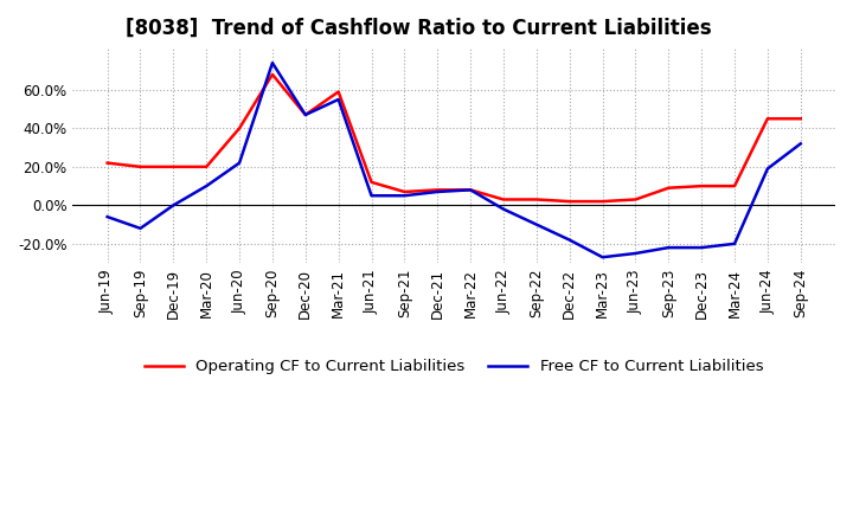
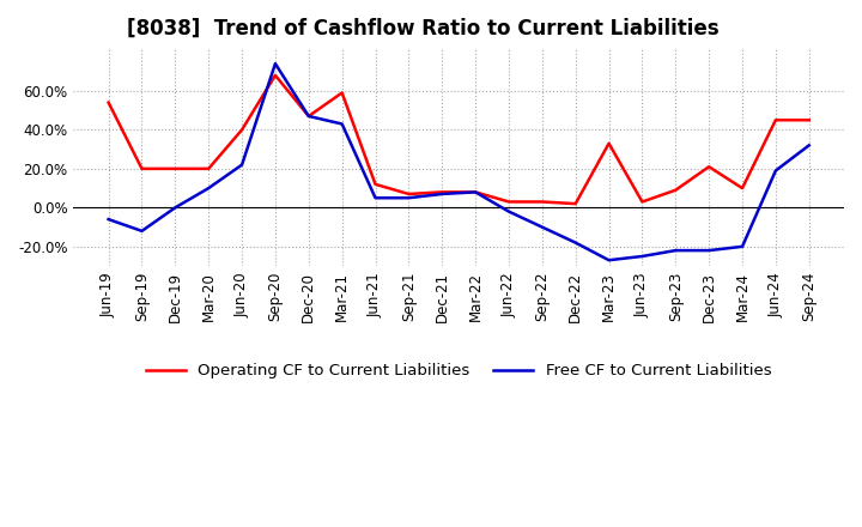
Operating CF to Current Liabilities/Jun-19: 22% -> 54%
Free CF to Current Liabilities/Mar-21: 55% -> 43%
Operating CF to Current Liabilities/Mar-23: 2% -> 33%
Operating CF to Current Liabilities/Dec-23: 10% -> 21%
